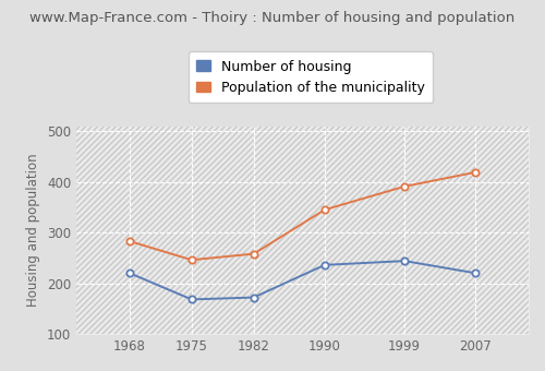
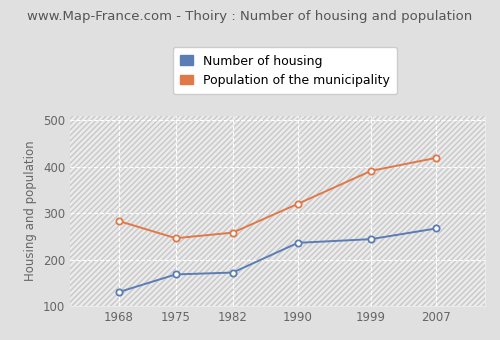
Number of housing/1968: 220 -> 130
Population of the municipality/1990: 345 -> 320
Number of housing/2007: 220 -> 267
